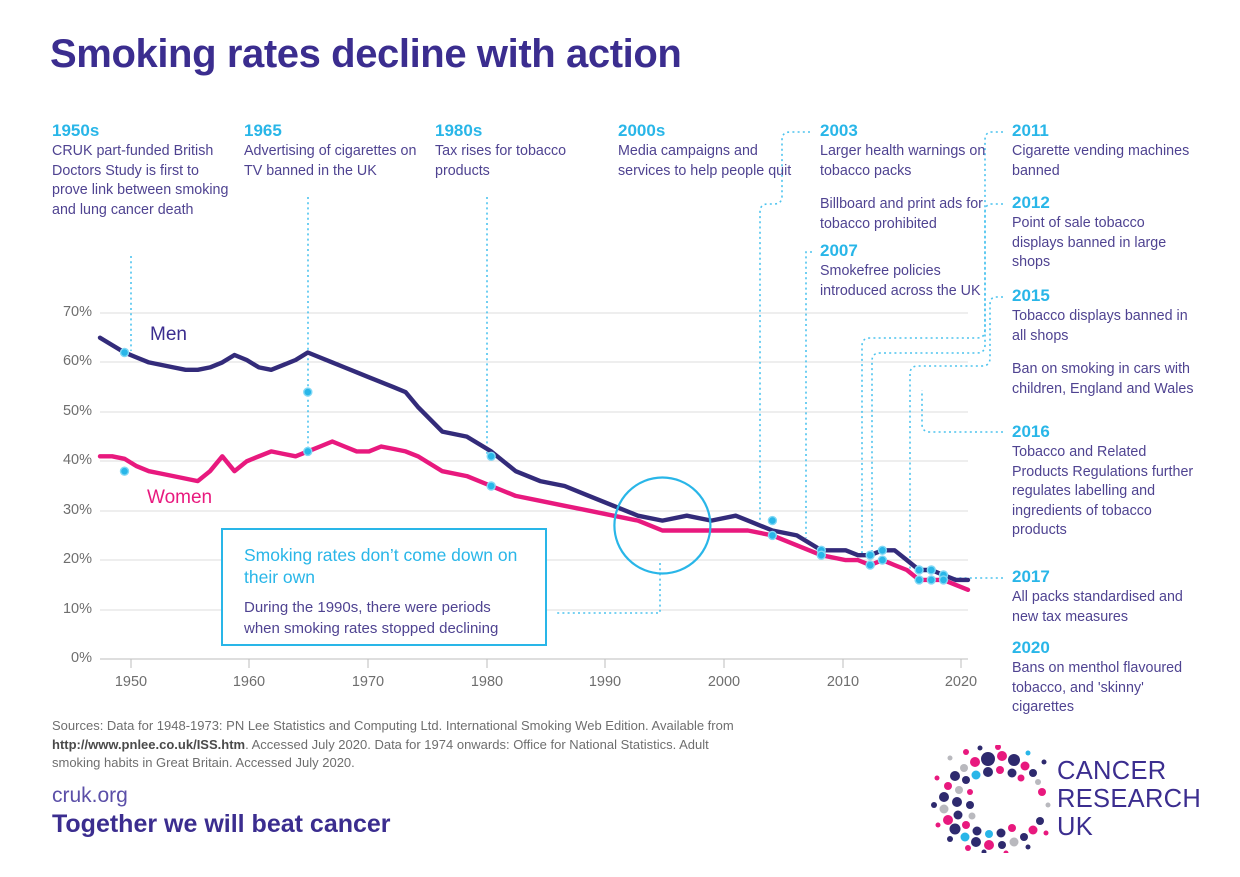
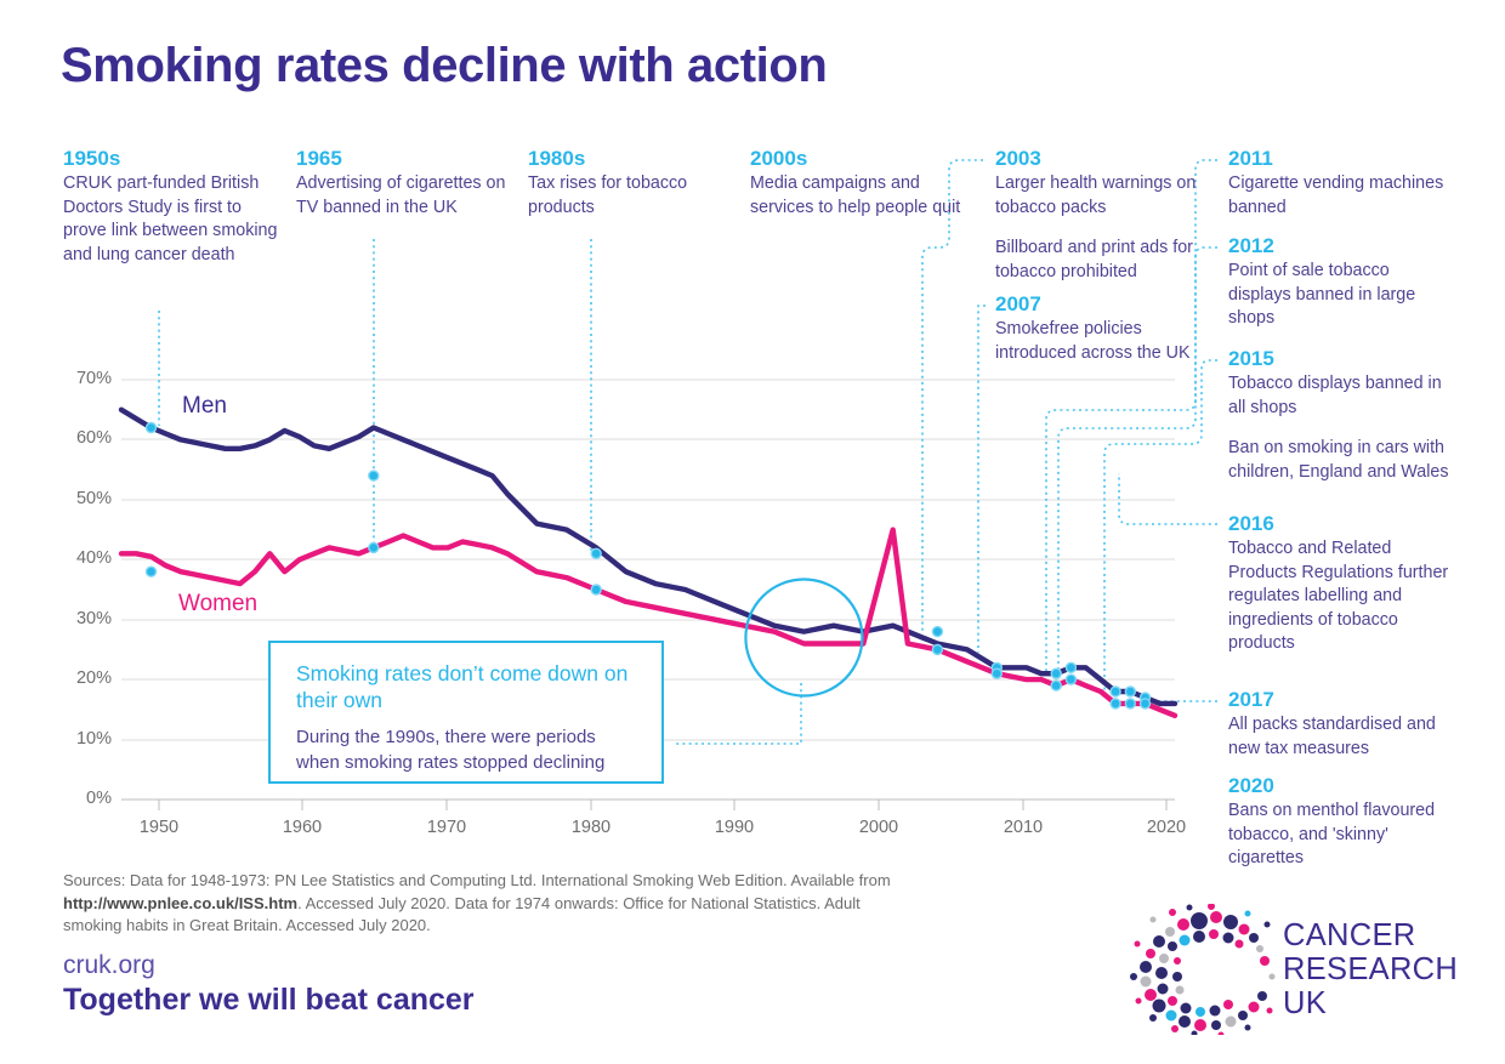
Women/2000: 26% -> 45%
